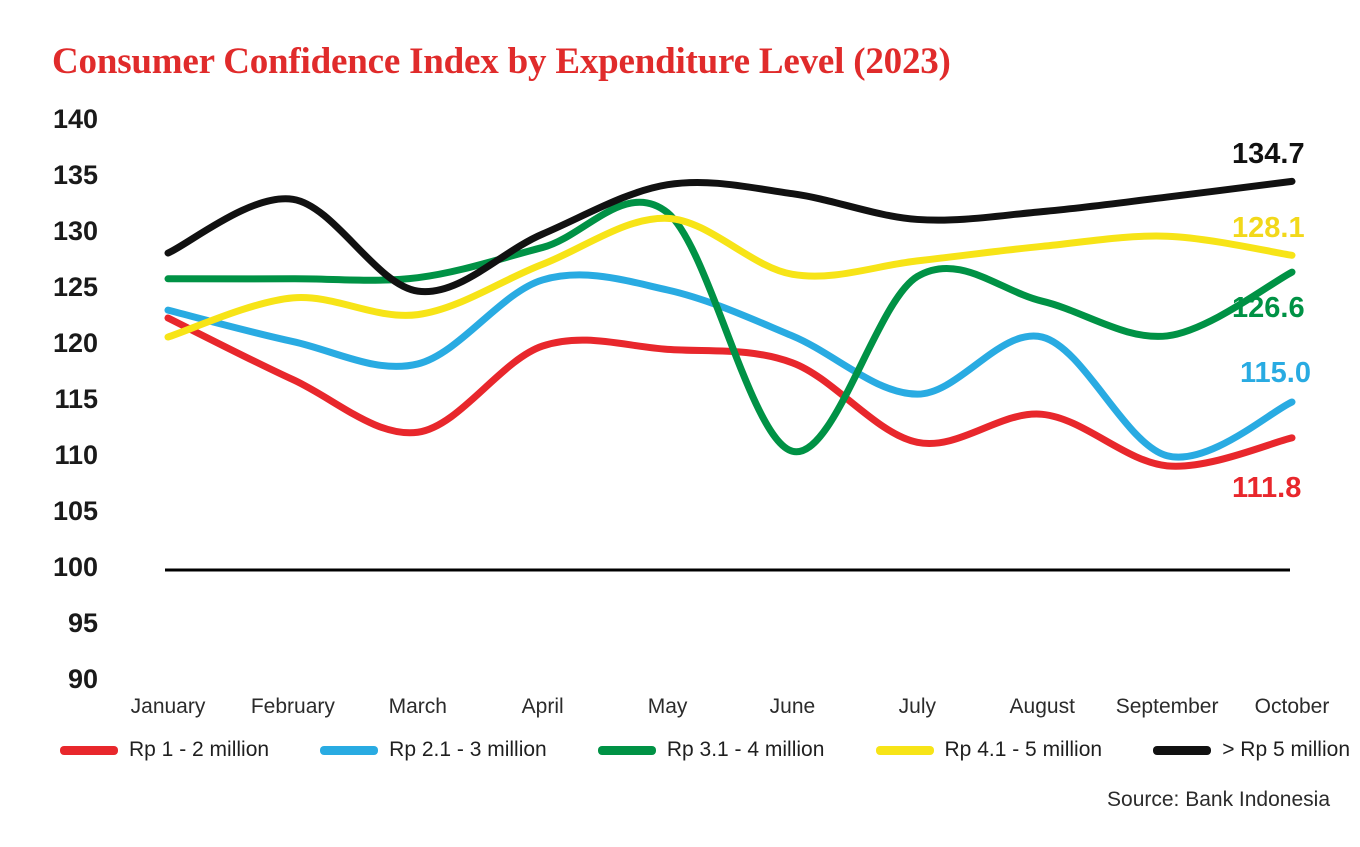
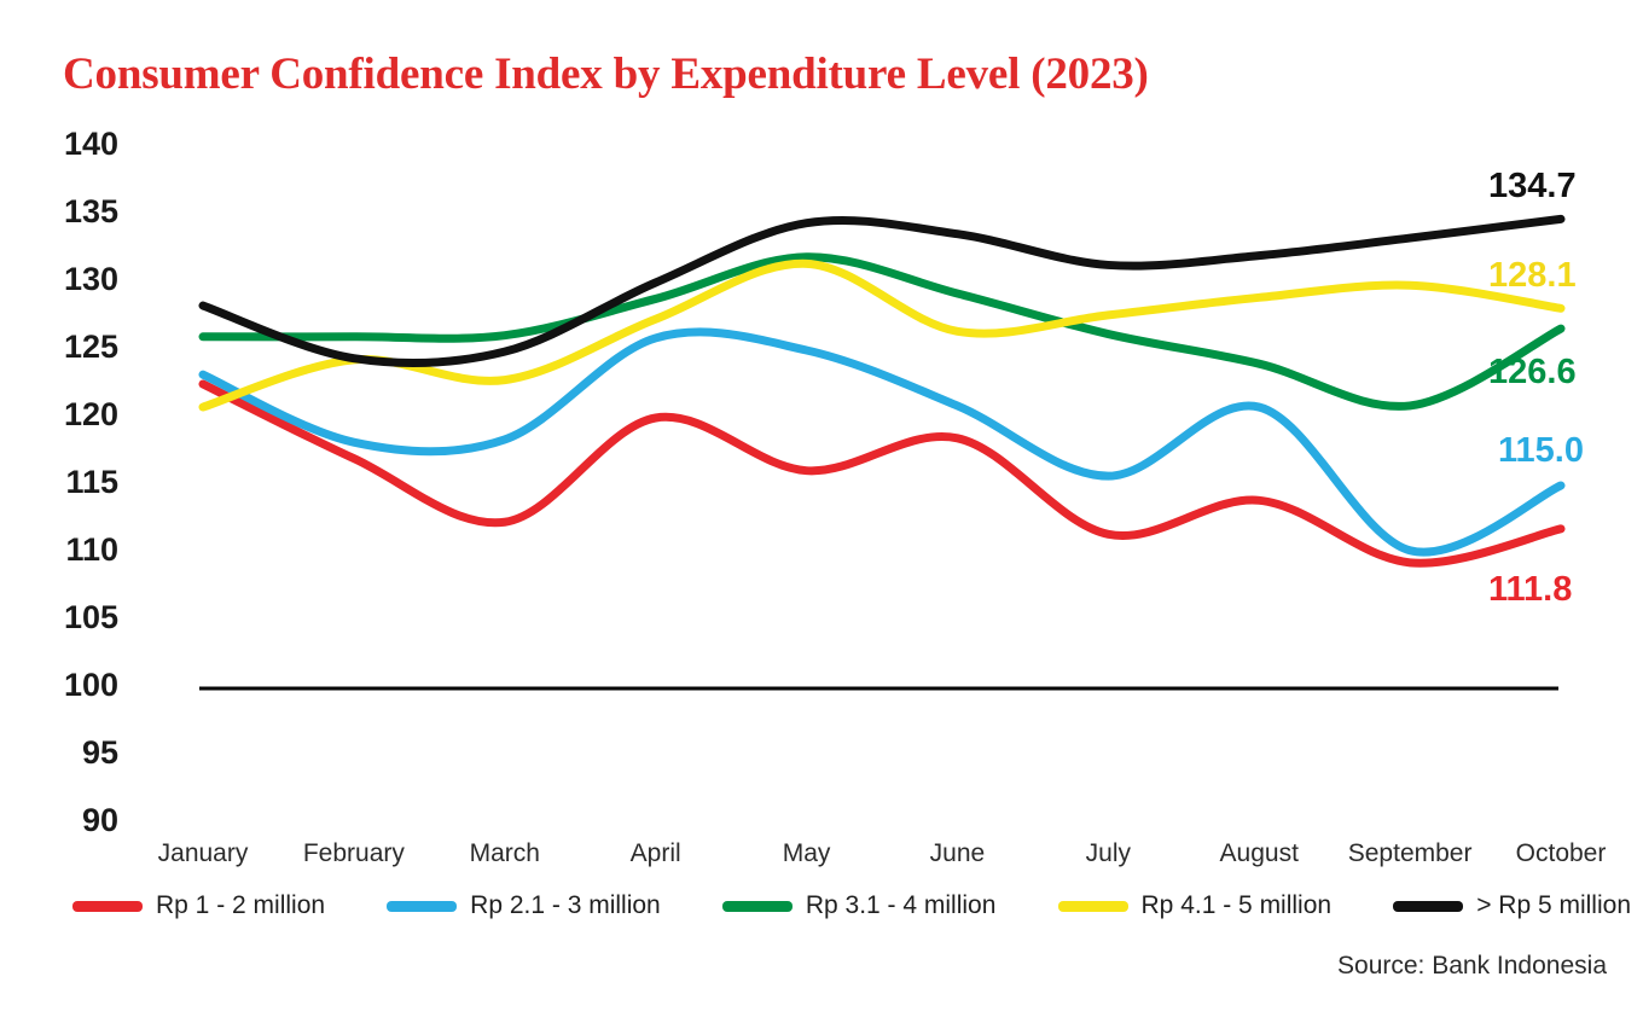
Rp 2.1 - 3 million/February: 120.4 -> 118.2
> Rp 5 million/February: 133.1 -> 124.4
Rp 1 - 2 million/May: 119.7 -> 116.1
Rp 3.1 - 4 million/June: 110.6 -> 129.2
